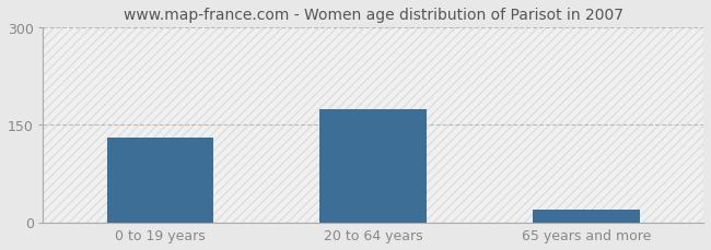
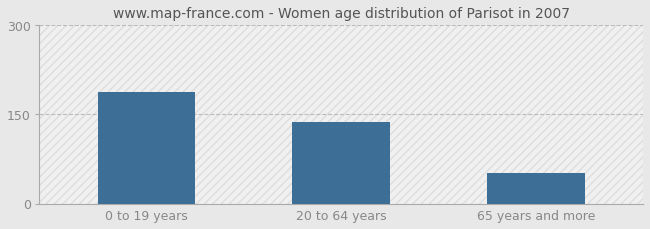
0 to 19 years: 130 -> 188
20 to 64 years: 175 -> 138
65 years and more: 20 -> 52
